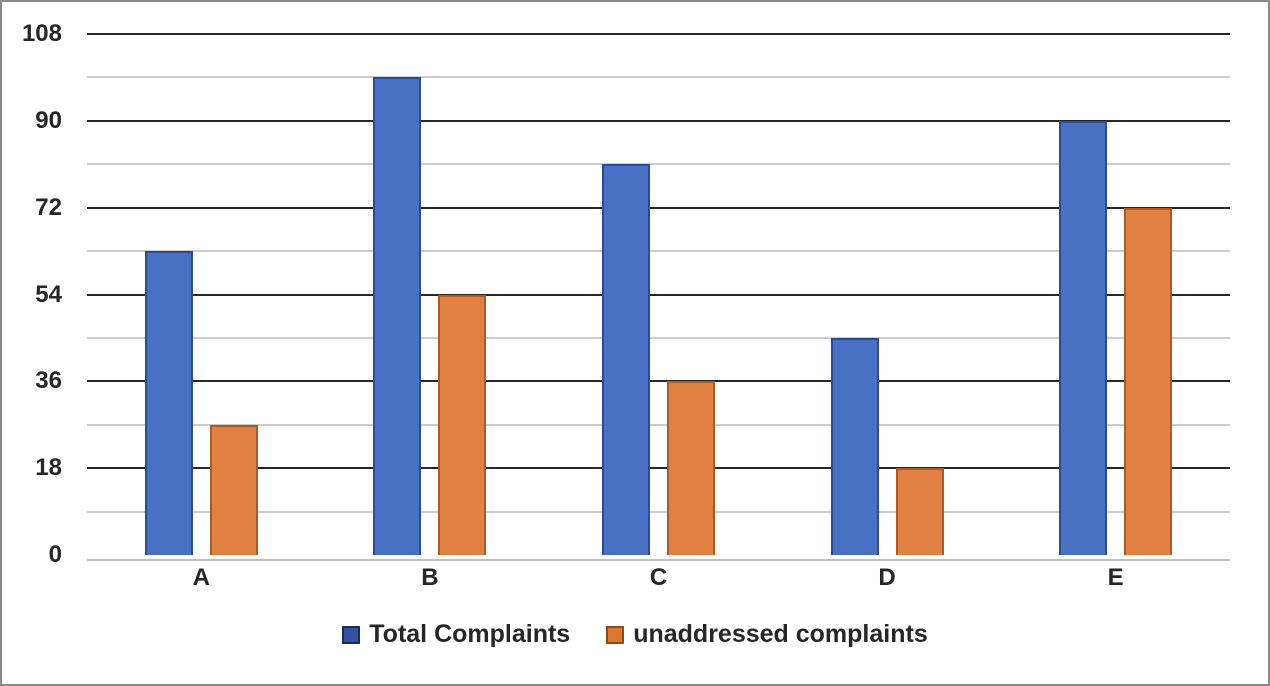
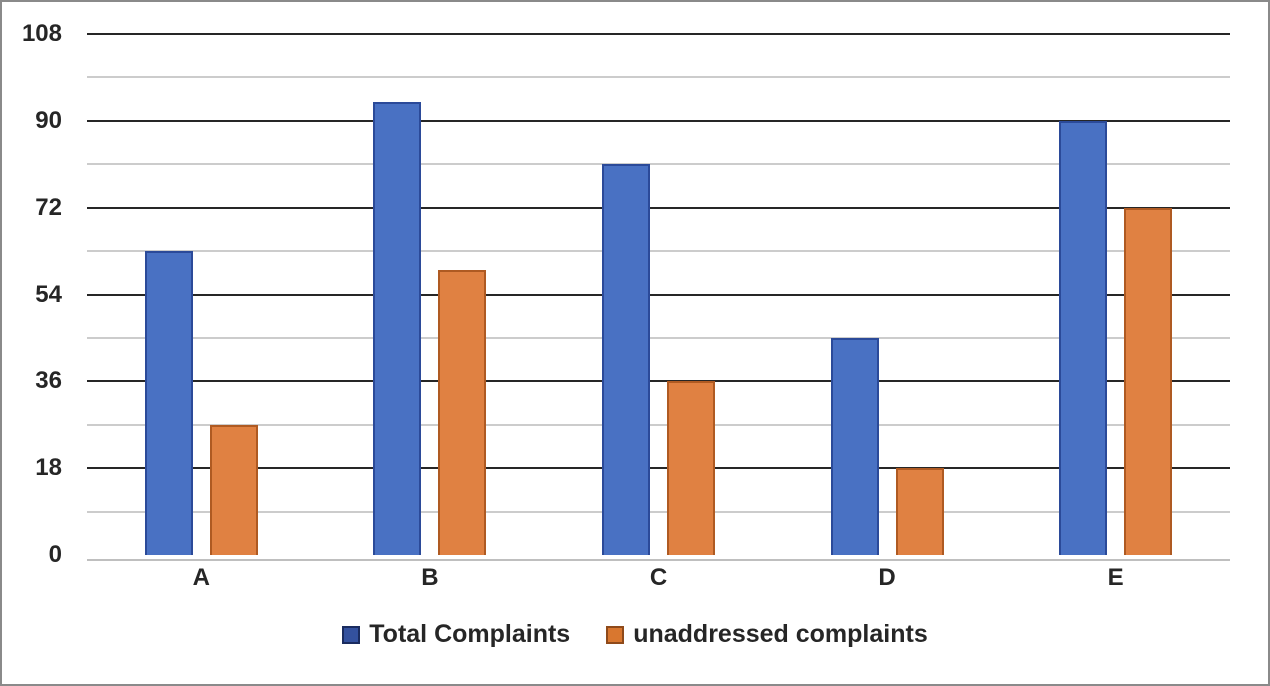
Total Complaints/B: 99 -> 94
unaddressed complaints/B: 54 -> 59
